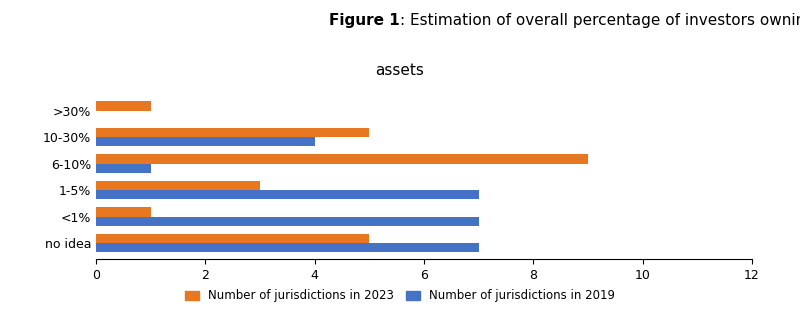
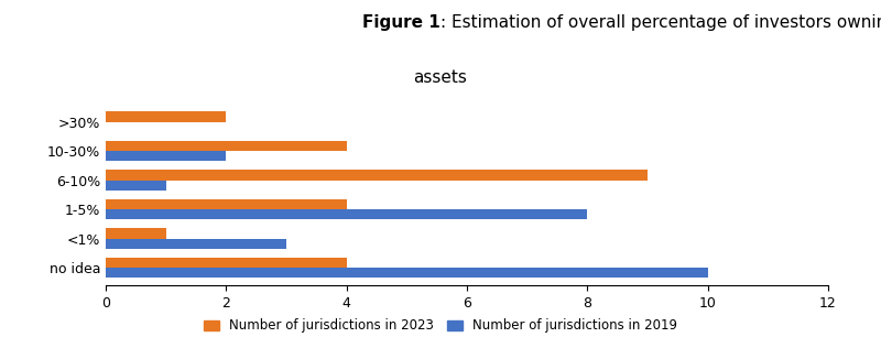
Number of jurisdictions in 2023/>30%: 1 -> 2
Number of jurisdictions in 2023/10-30%: 5 -> 4
Number of jurisdictions in 2019/10-30%: 4 -> 2
Number of jurisdictions in 2023/1-5%: 3 -> 4
Number of jurisdictions in 2019/1-5%: 7 -> 8
Number of jurisdictions in 2019/<1%: 7 -> 3
Number of jurisdictions in 2023/no idea: 5 -> 4
Number of jurisdictions in 2019/no idea: 7 -> 10
